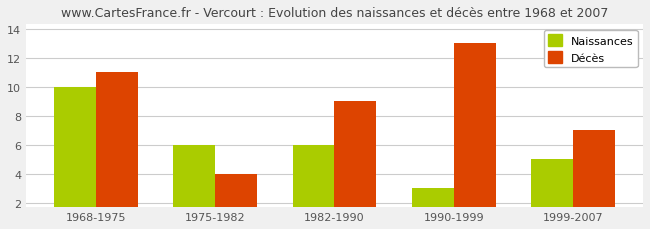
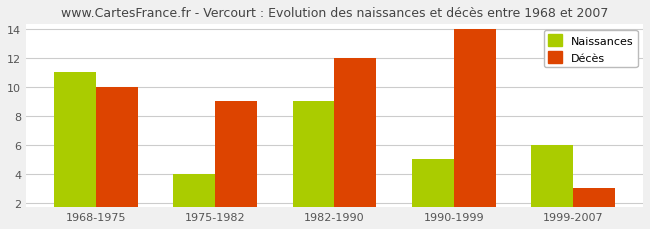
Naissances/1968-1975: 10 -> 11
Décès/1968-1975: 11 -> 10
Naissances/1975-1982: 6 -> 4
Décès/1975-1982: 4 -> 9
Naissances/1982-1990: 6 -> 9
Décès/1982-1990: 9 -> 12
Naissances/1990-1999: 3 -> 5
Décès/1990-1999: 13 -> 14
Naissances/1999-2007: 5 -> 6
Décès/1999-2007: 7 -> 3
